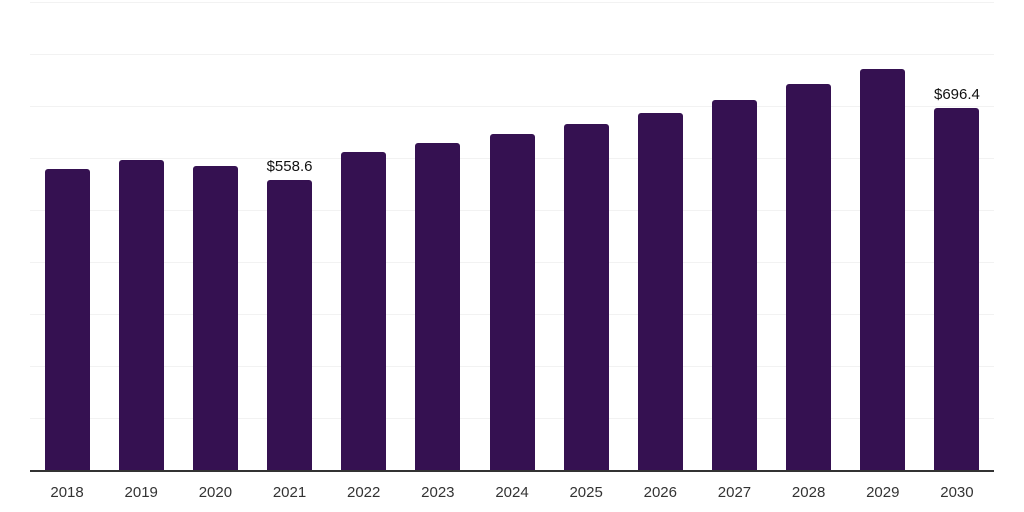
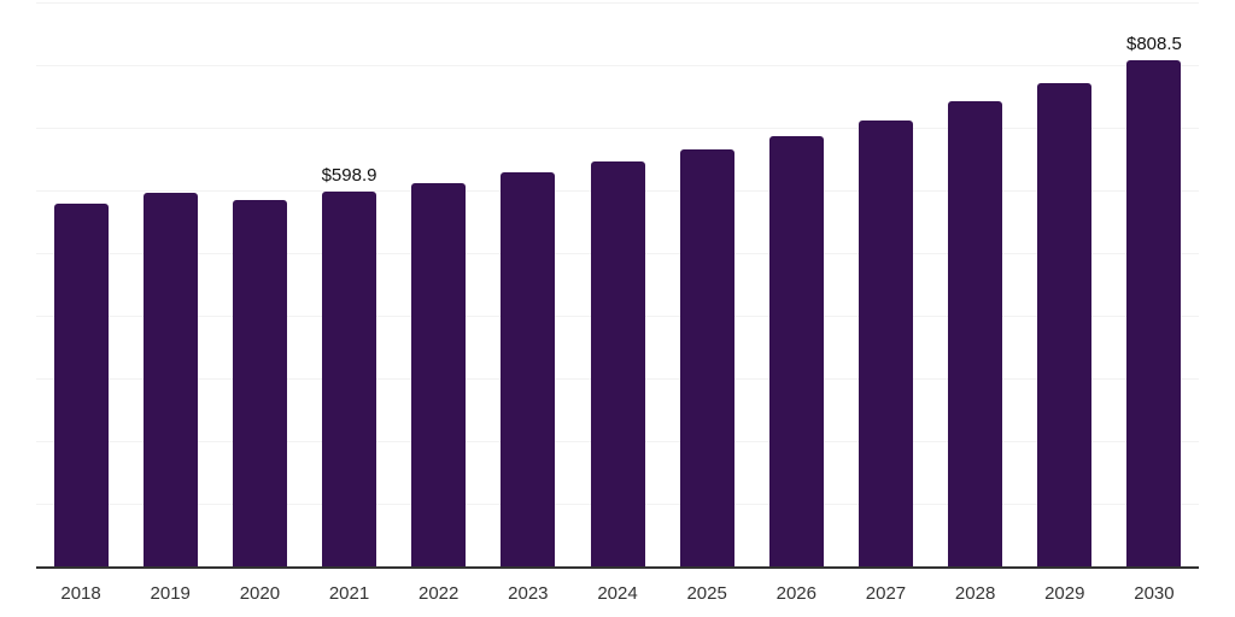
2021: $558.6 -> $598.9
2030: $696.4 -> $808.5
